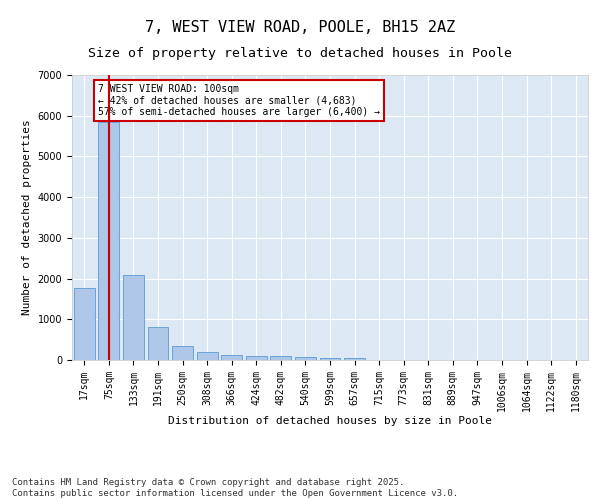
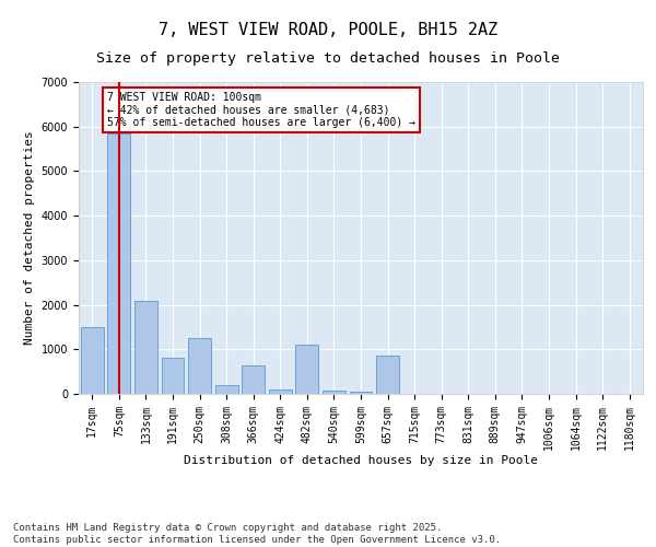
17sqm: 1780 -> 1500
250sqm: 340 -> 1250
366sqm: 120 -> 650
482sqm: 90 -> 1100
657sqm: 40 -> 850
